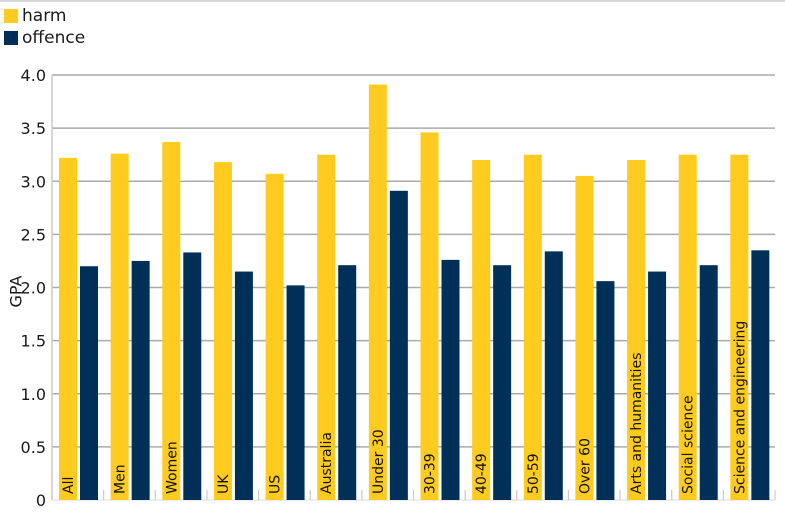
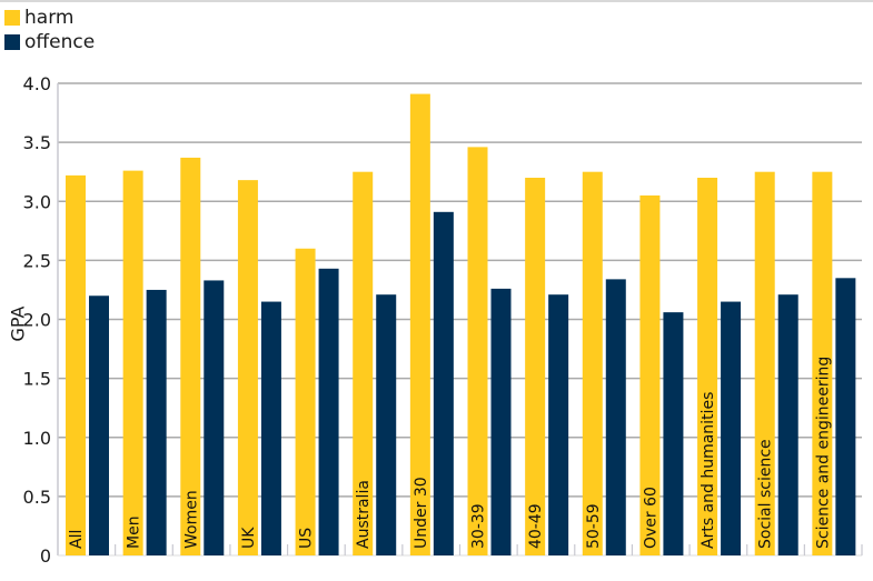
harm/US: 3.07 -> 2.60
offence/US: 2.02 -> 2.43
